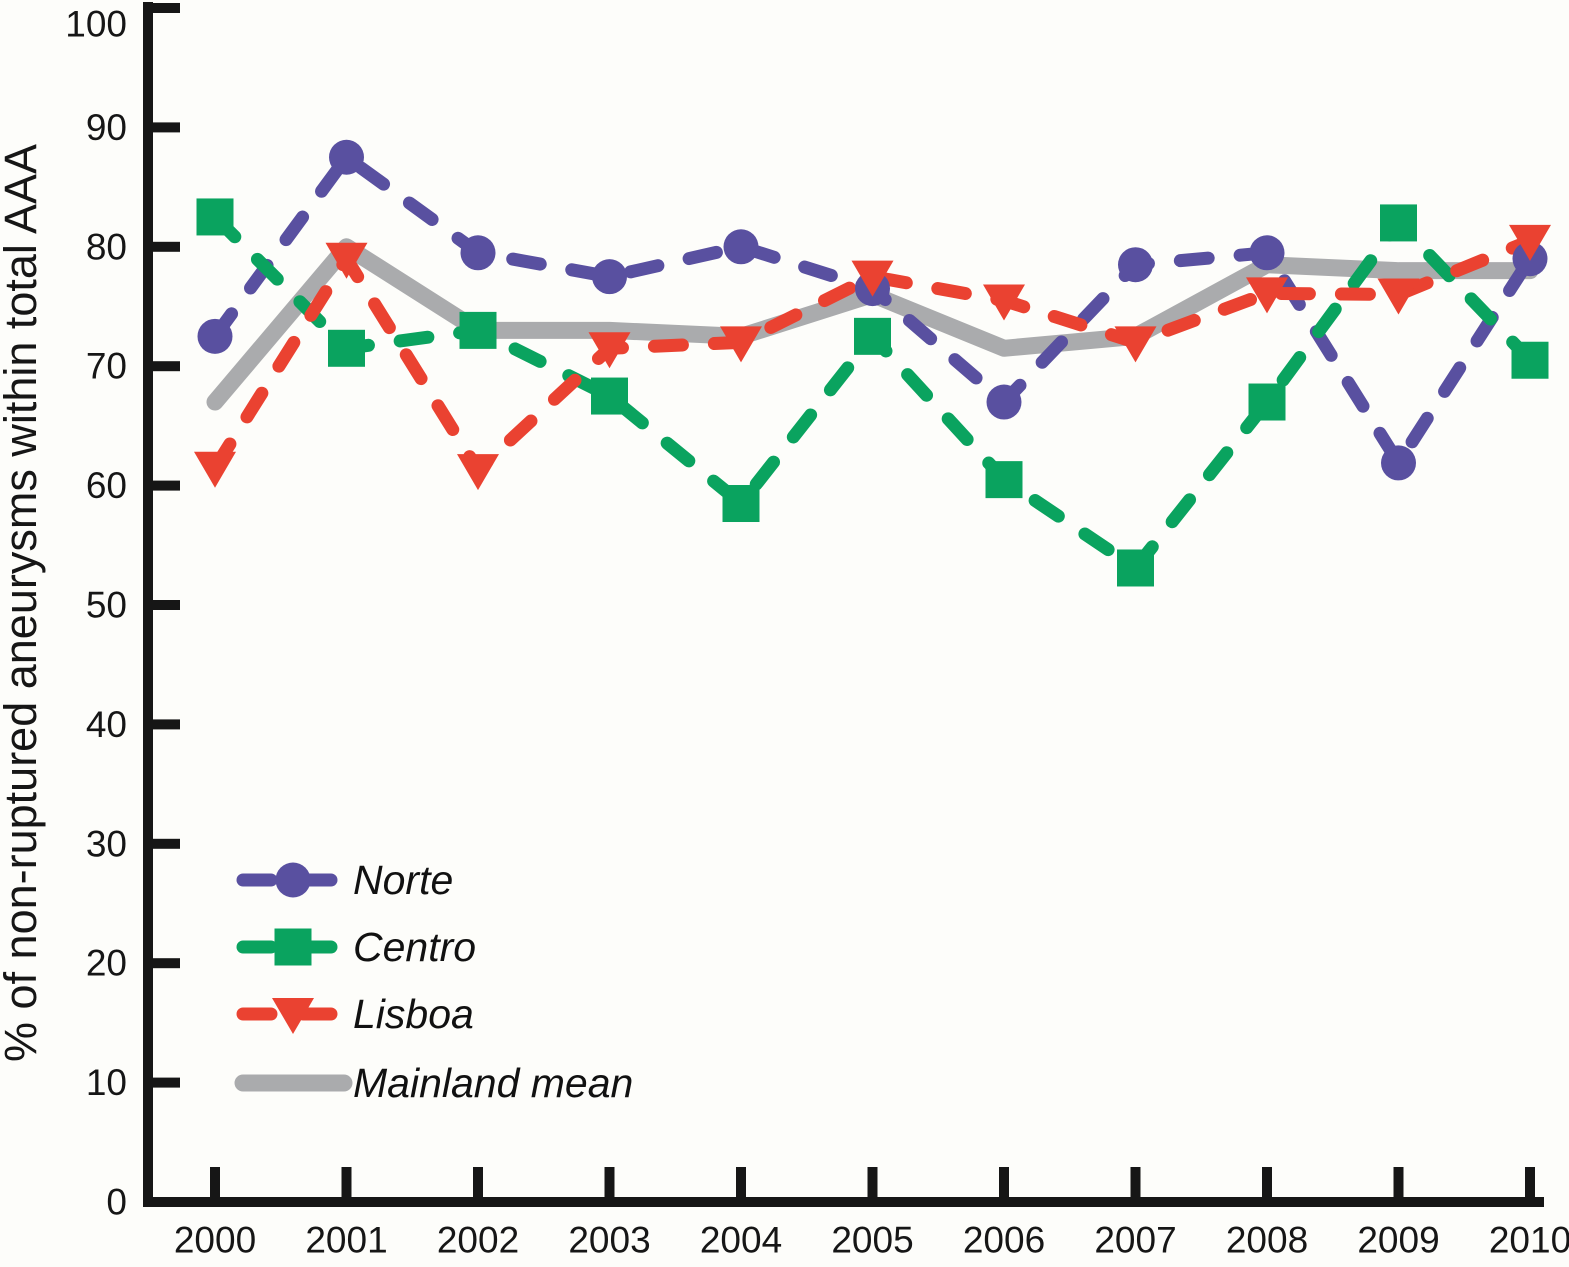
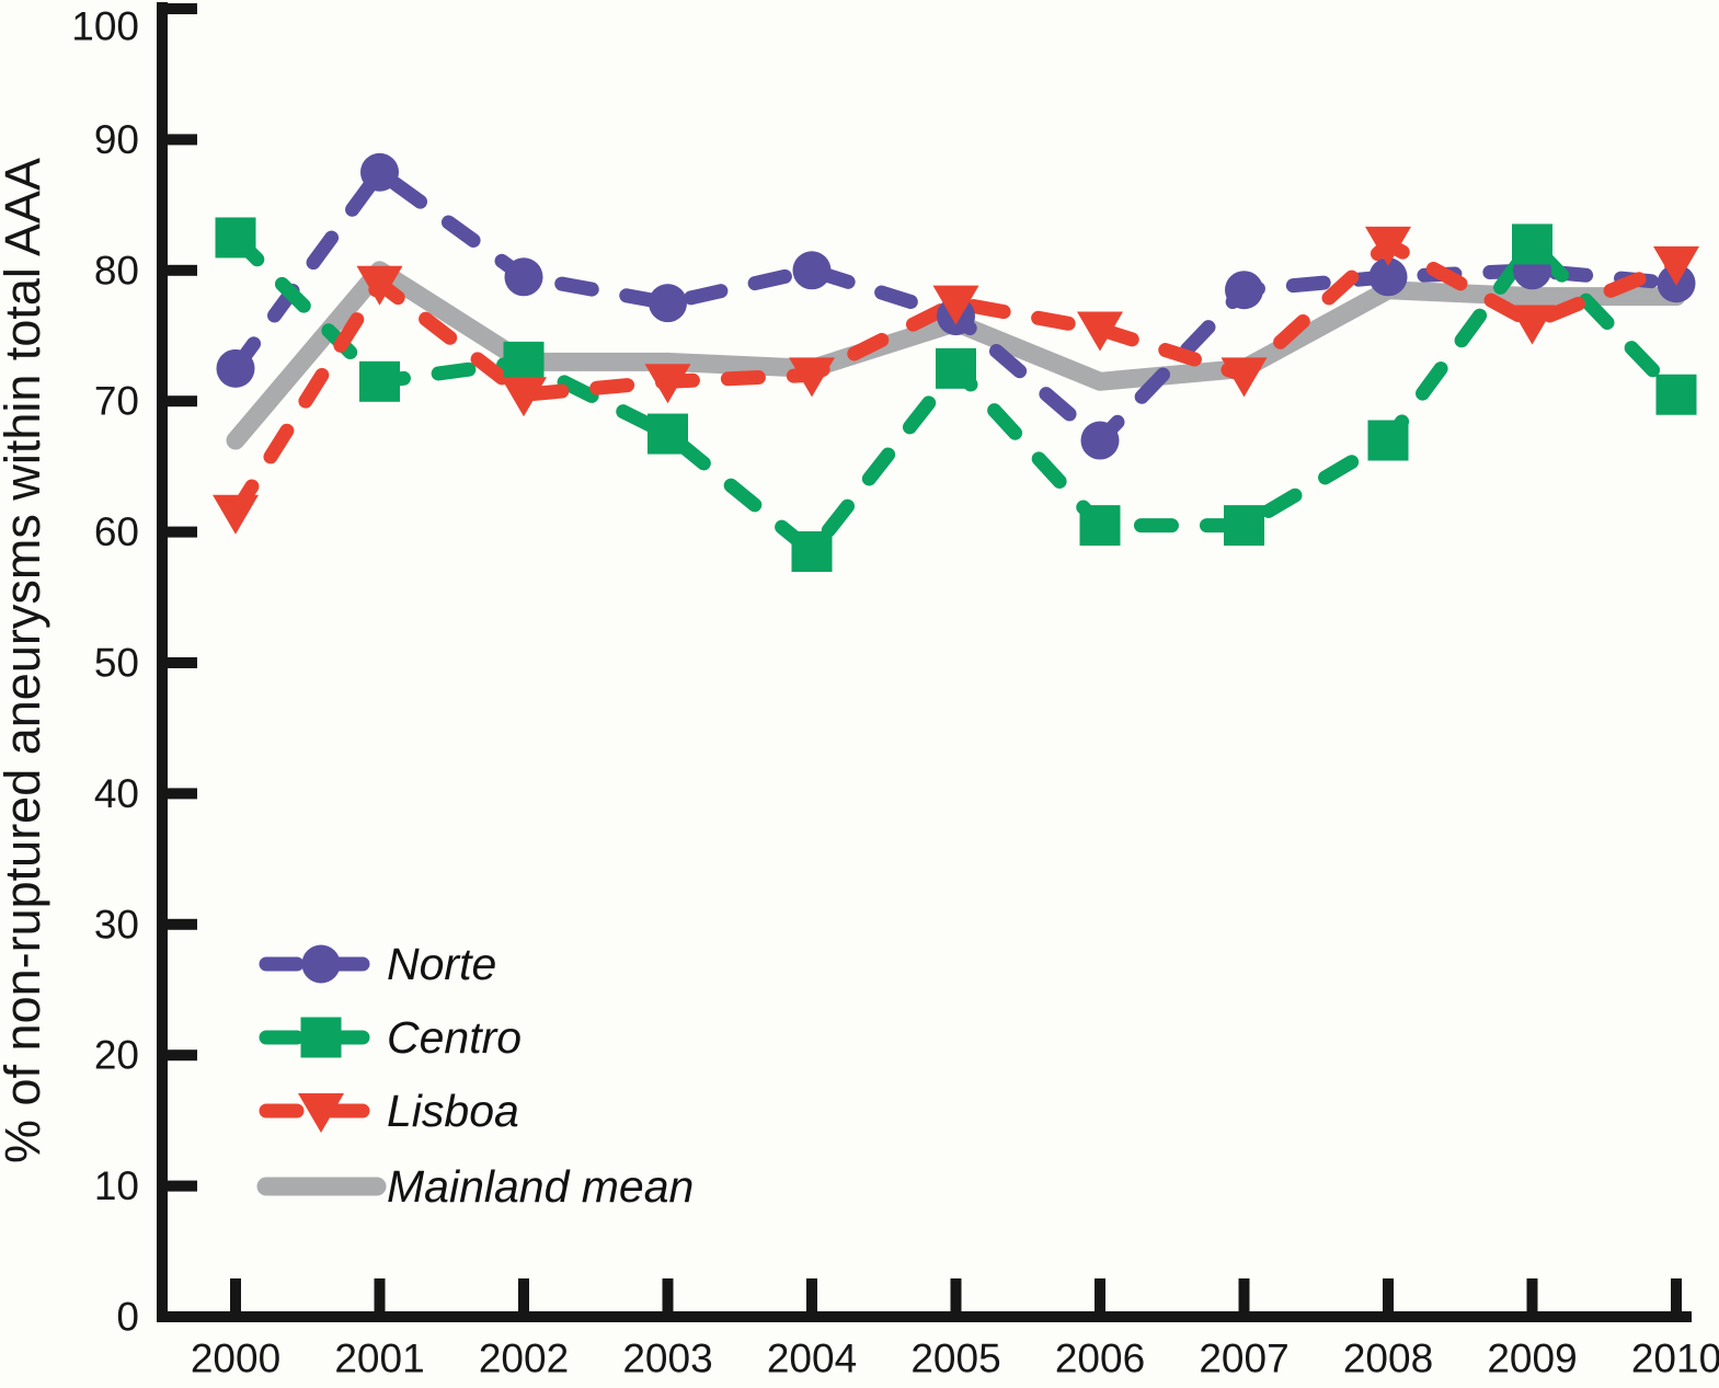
Lisboa/2002: 61.3 -> 70.5
Centro/2007: 53.1 -> 60.5
Lisboa/2008: 76.1 -> 82.0
Norte/2009: 61.9 -> 80.0
